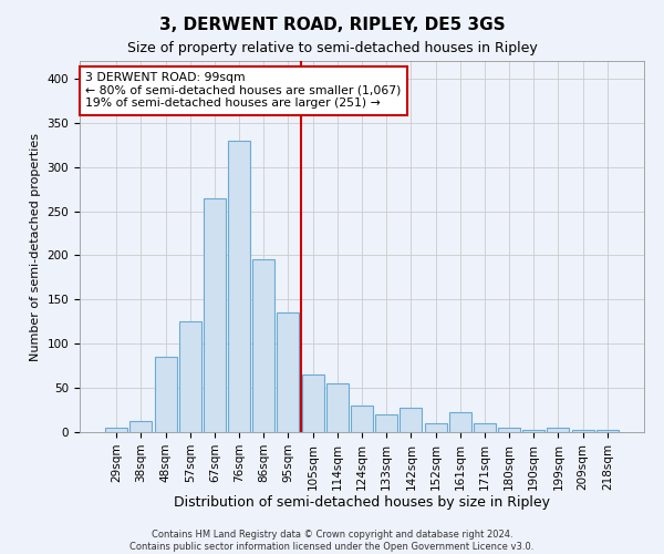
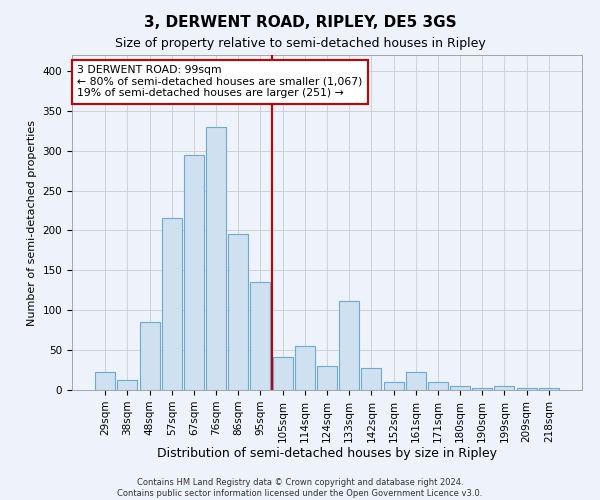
29sqm: 5 -> 22
57sqm: 125 -> 216
67sqm: 265 -> 294
105sqm: 65 -> 42
133sqm: 20 -> 112
